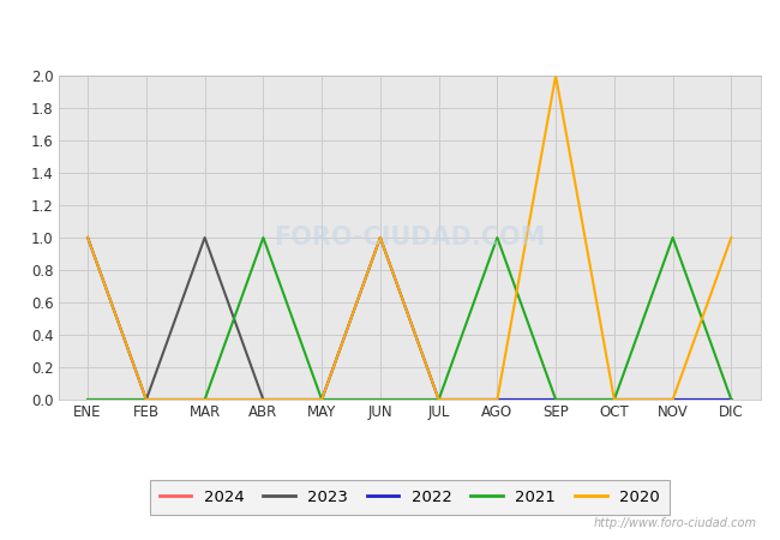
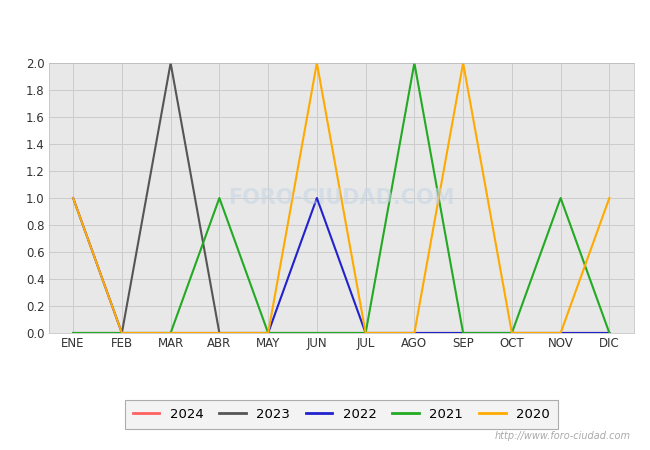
2023/MAR: 1 -> 2
2020/JUN: 1 -> 2
2021/AGO: 1 -> 2
